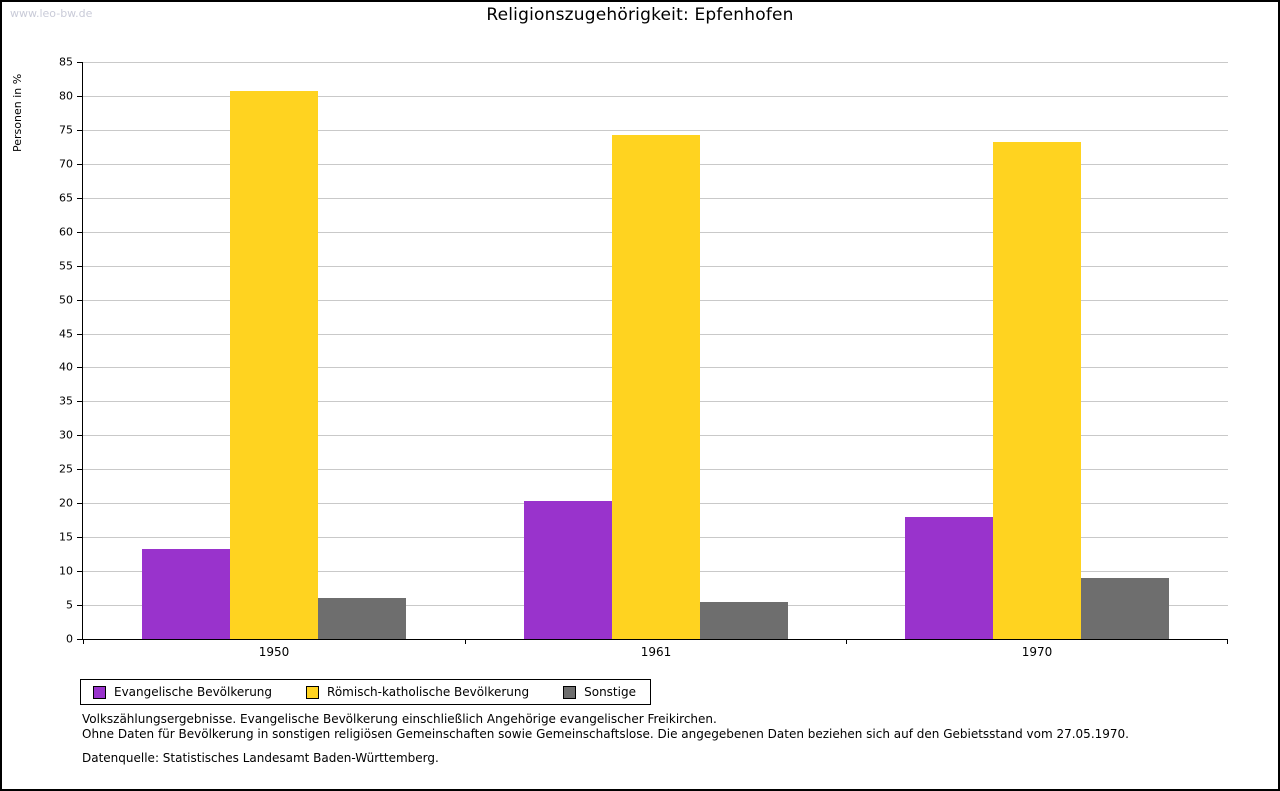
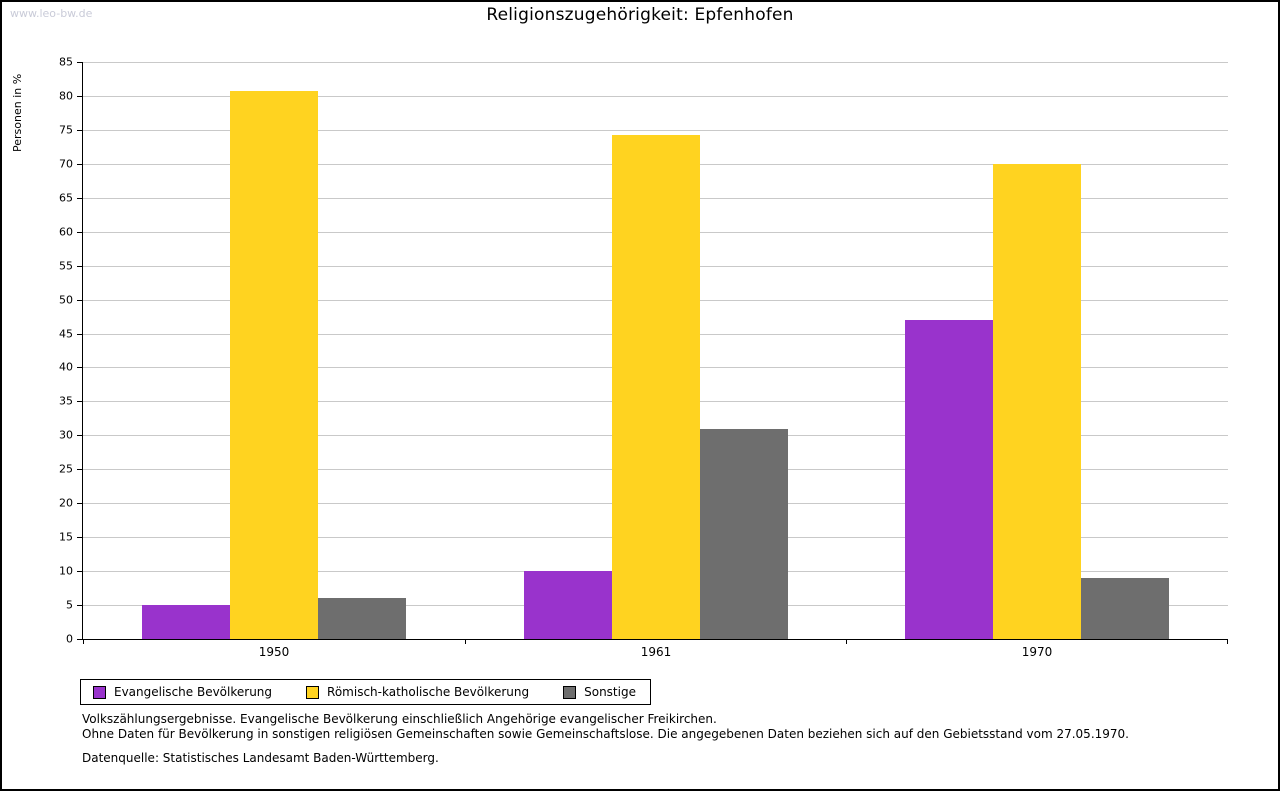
Evangelische Bevölkerung/1950: 13 -> 5
Evangelische Bevölkerung/1961: 20 -> 10
Sonstige/1961: 6 -> 31
Evangelische Bevölkerung/1970: 18 -> 47
Römisch-katholische Bevölkerung/1970: 73 -> 70
